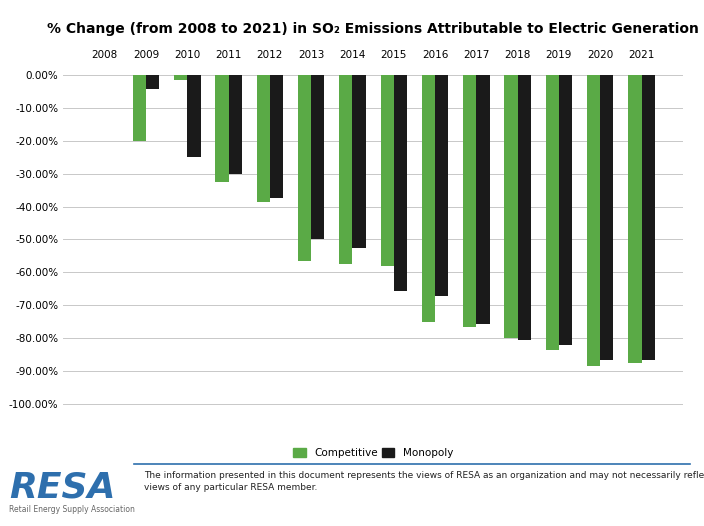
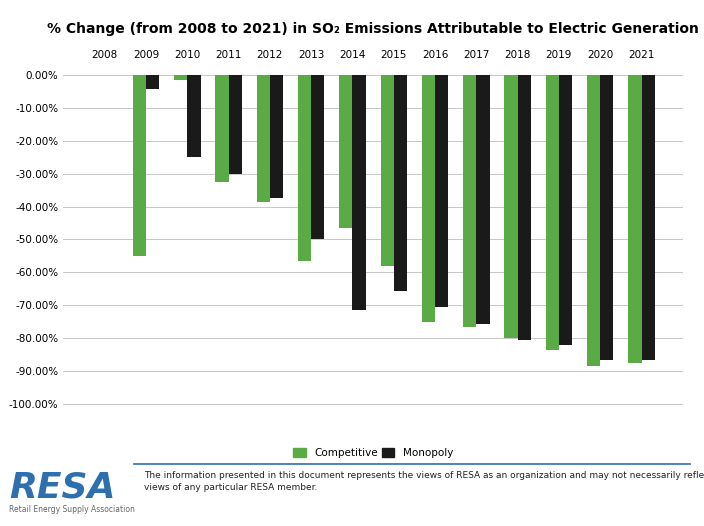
Competitive/2009: -20.0% -> -55.0%
Competitive/2014: -57.5% -> -46.5%
Monopoly/2014: -52.5% -> -71.5%
Monopoly/2016: -67.0% -> -70.5%
